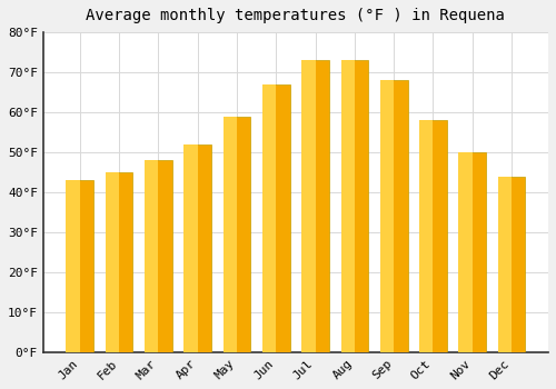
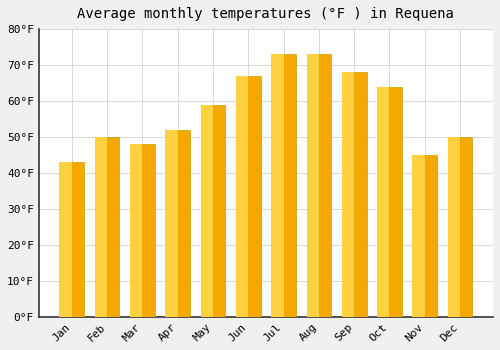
Feb: 45°F -> 50°F
Oct: 58°F -> 64°F
Nov: 50°F -> 45°F
Dec: 44°F -> 50°F
